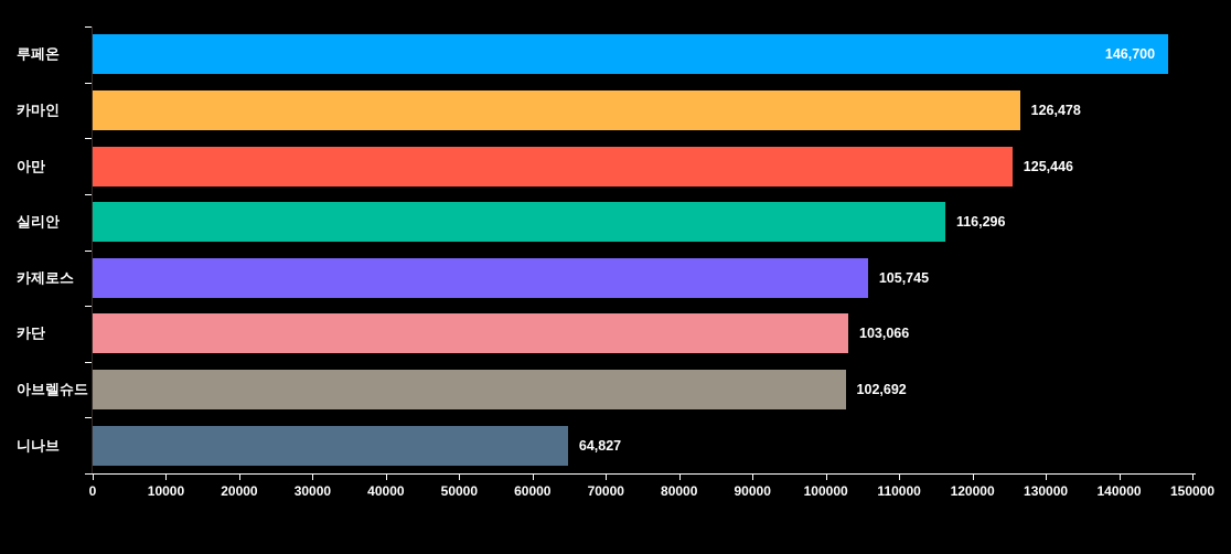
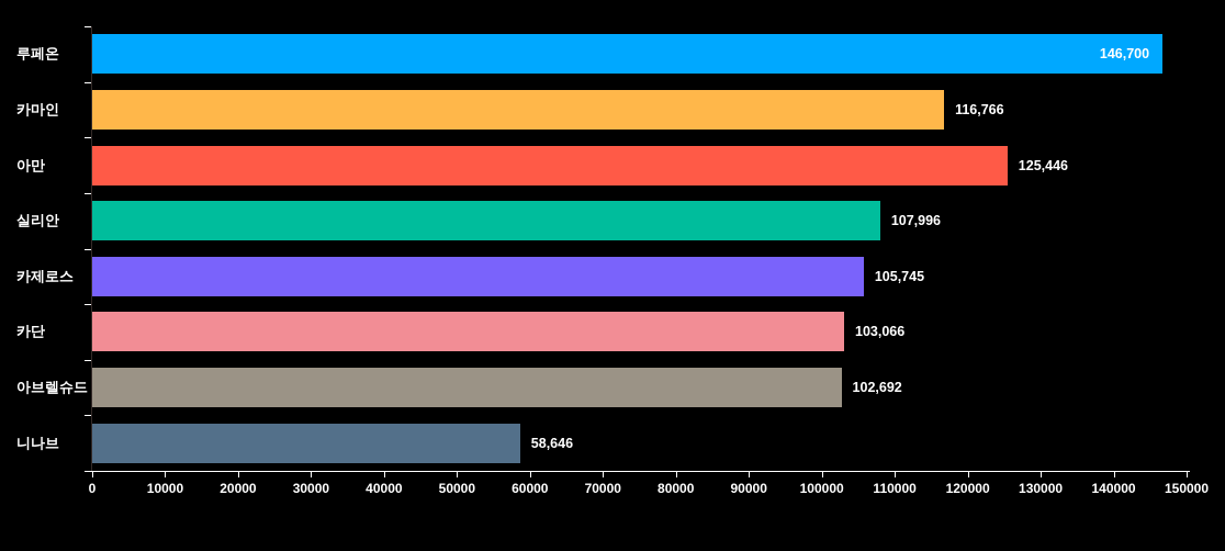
카마인: 126,478 -> 116,766
실리안: 116,296 -> 107,996
니나브: 64,827 -> 58,646
